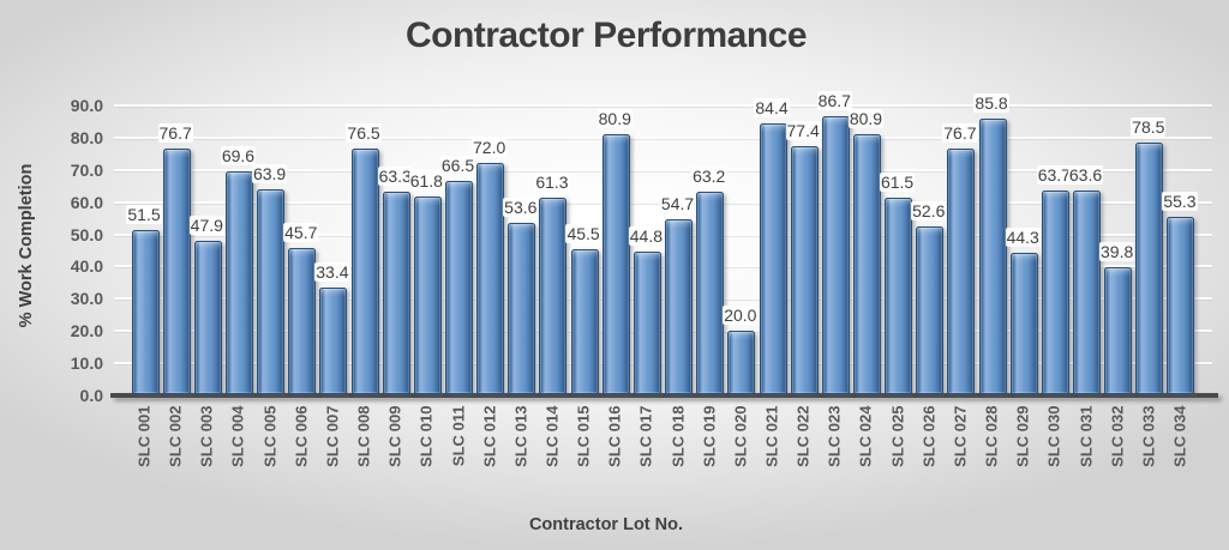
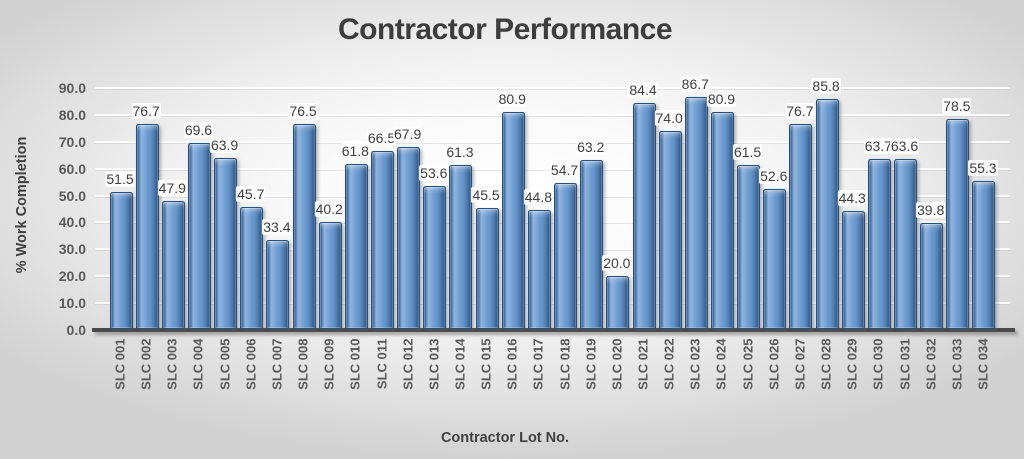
SLC 009: 63.3 -> 40.2
SLC 012: 72.0 -> 67.9
SLC 022: 77.4 -> 74.0
